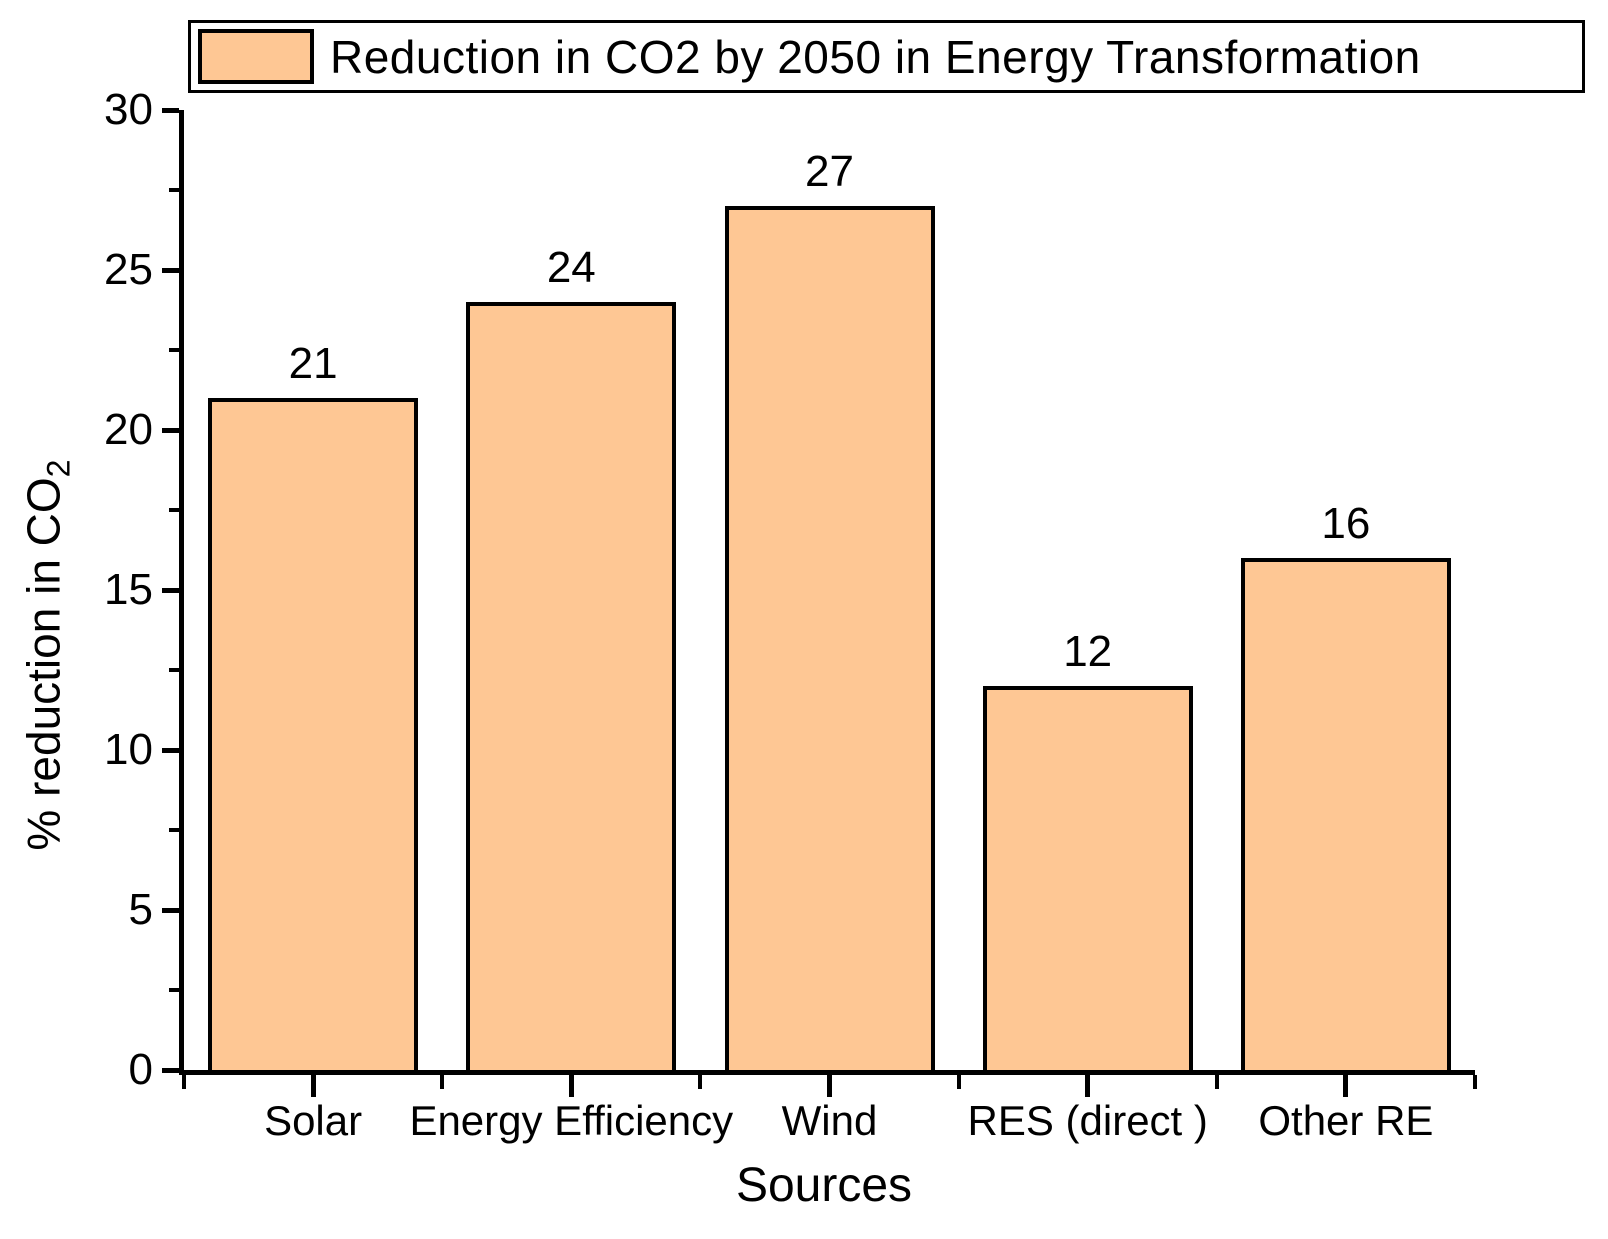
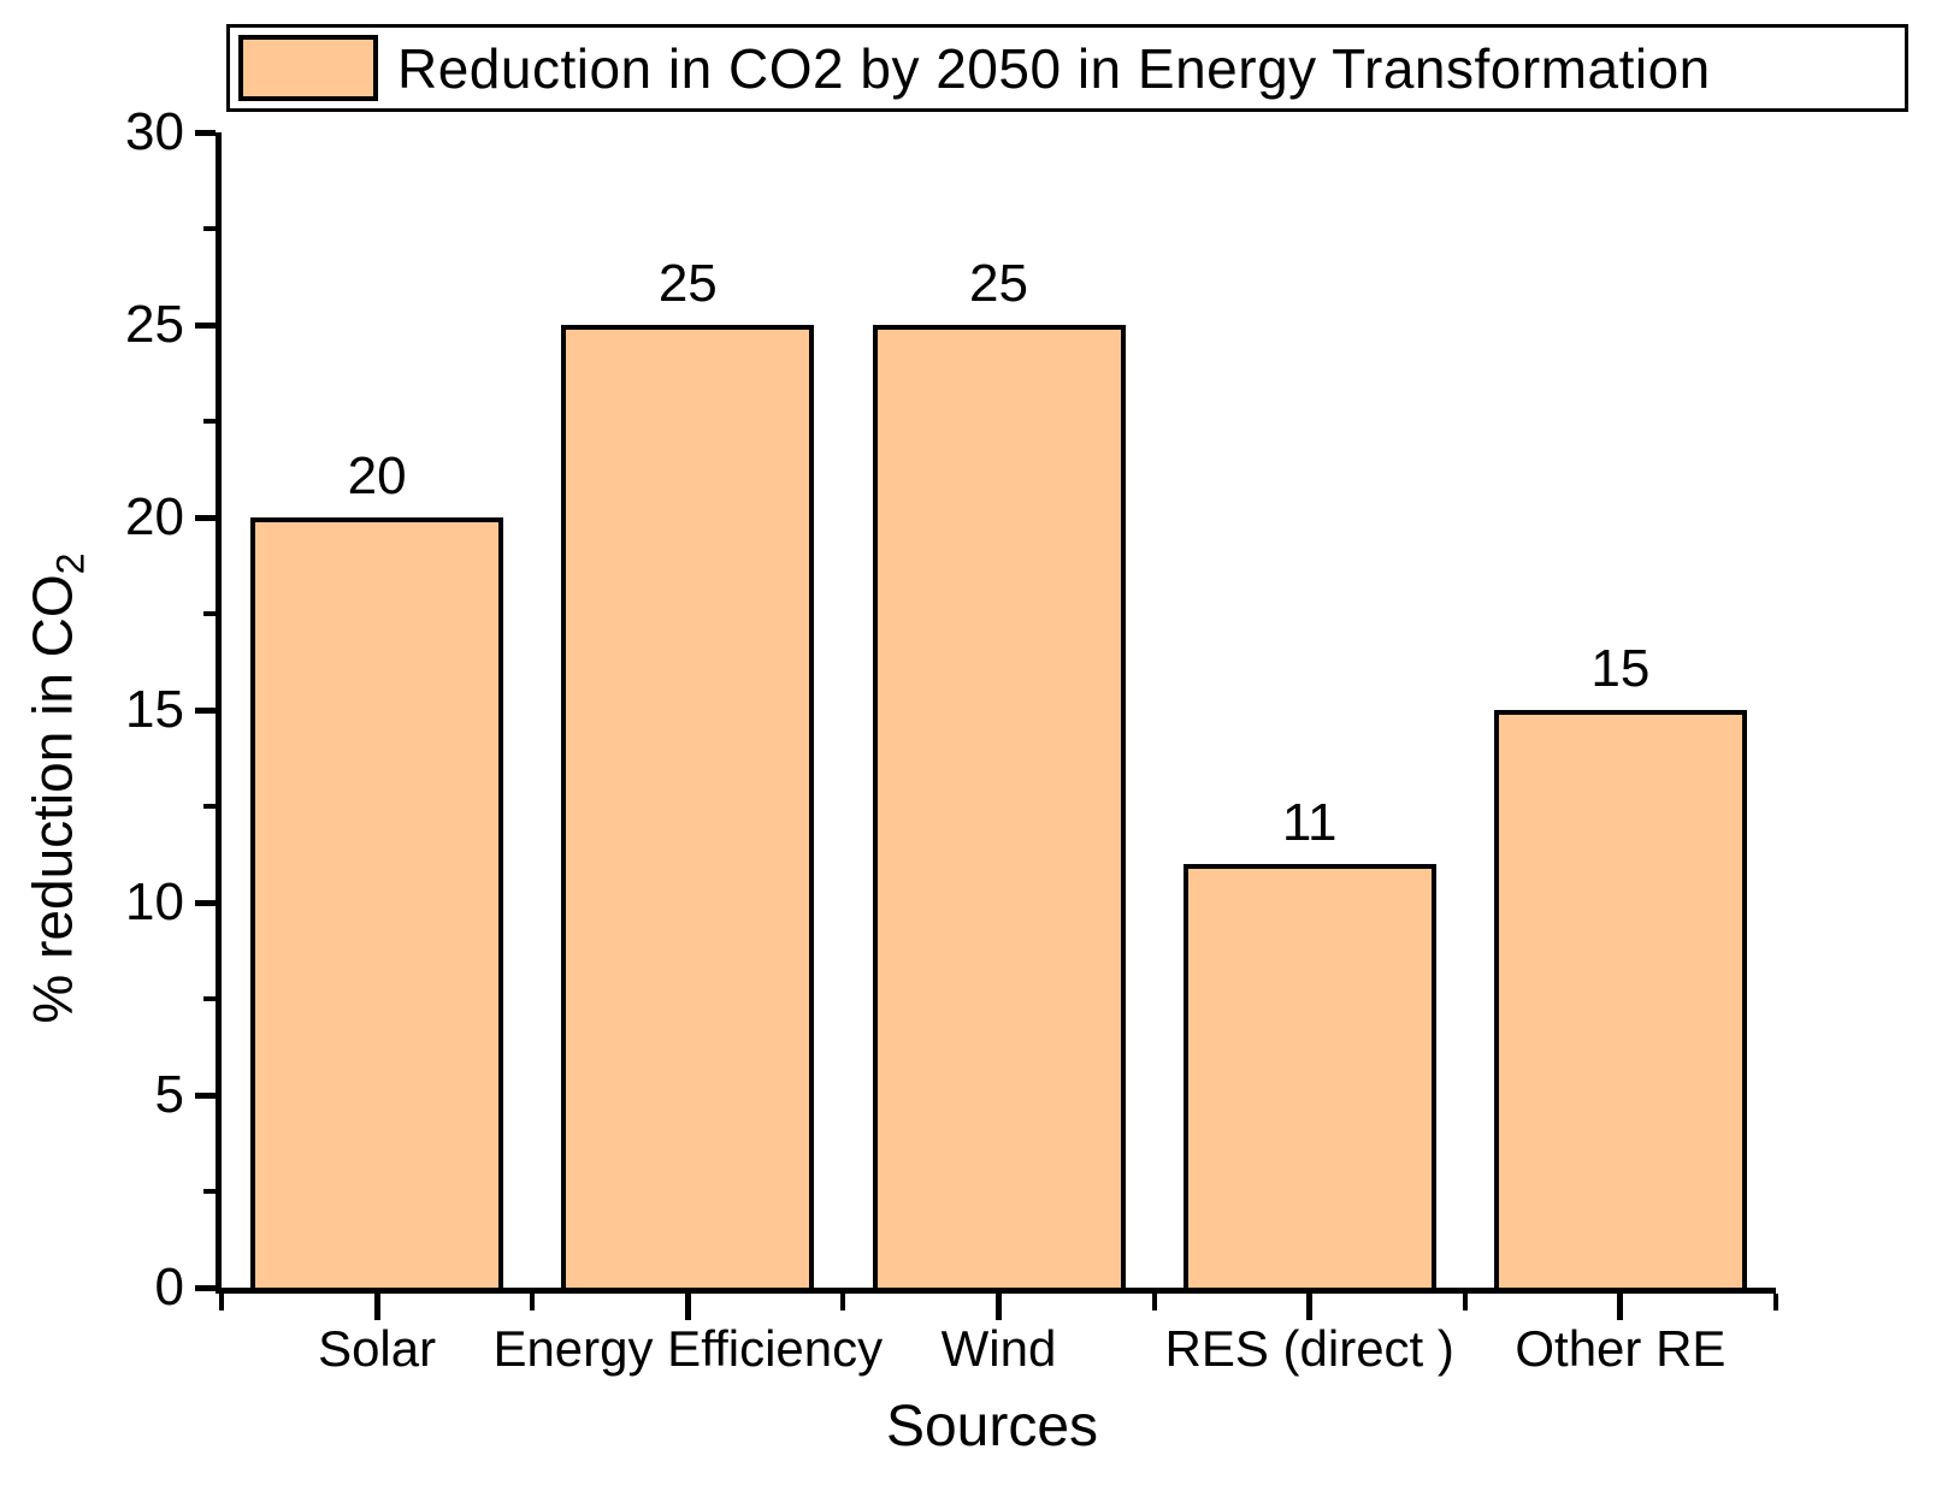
Solar: 21 -> 20
Energy Efficiency: 24 -> 25
Wind: 27 -> 25
RES (direct ): 12 -> 11
Other RE: 16 -> 15
